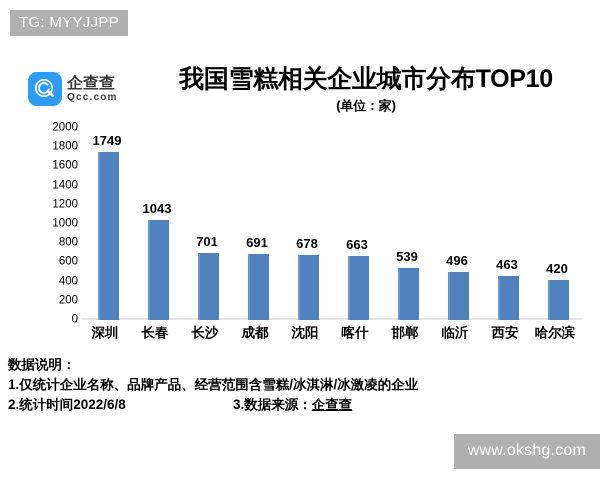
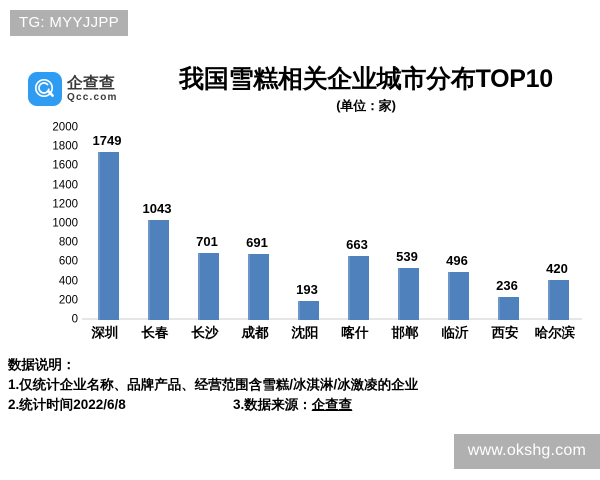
沈阳: 678 -> 193
西安: 463 -> 236
